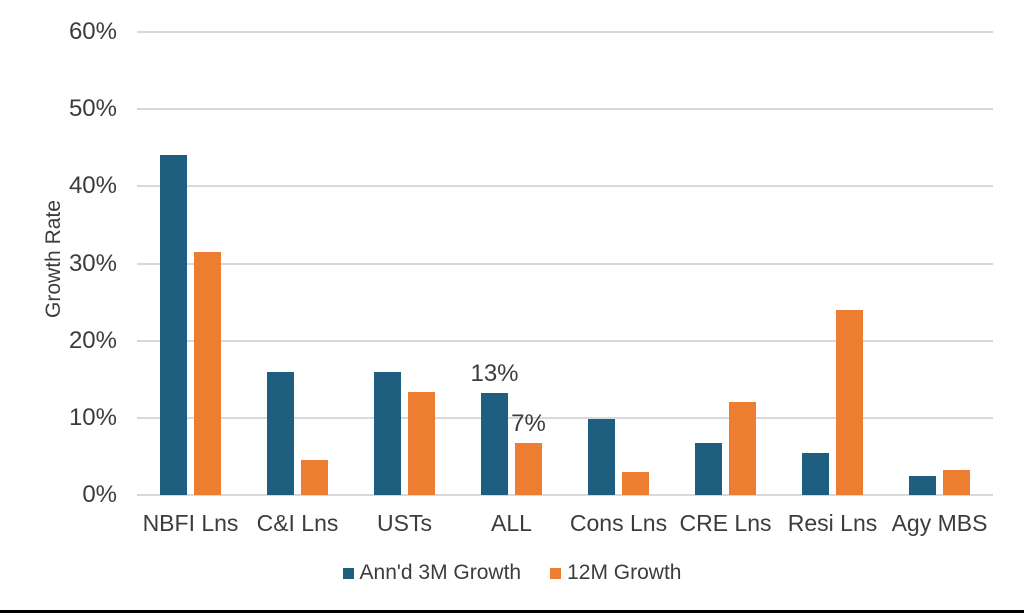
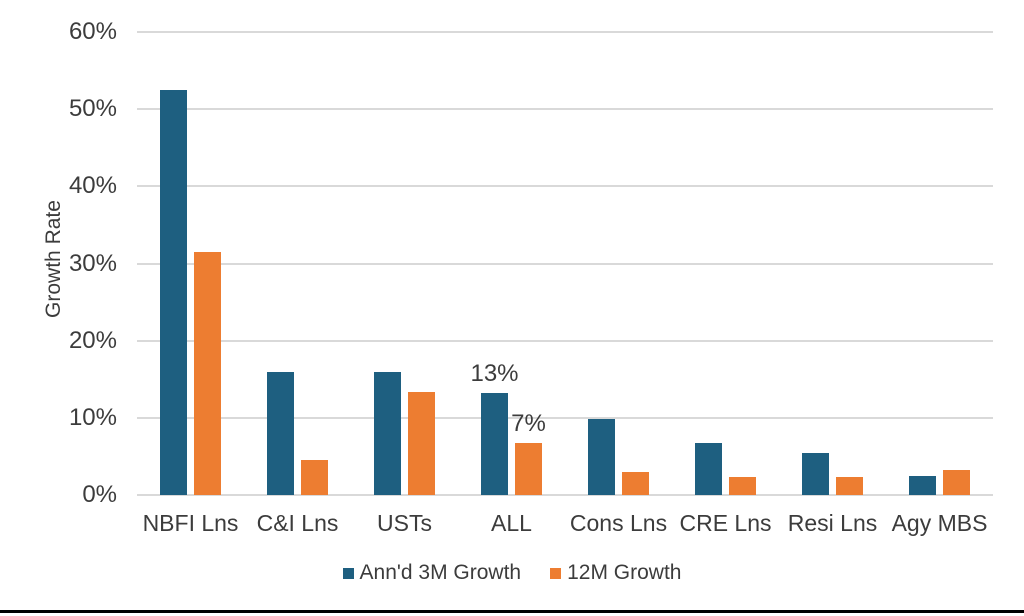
Ann'd 3M Growth/NBFI Lns: 44% -> 52%
12M Growth/CRE Lns: 12% -> 2%
12M Growth/Resi Lns: 24% -> 2%
